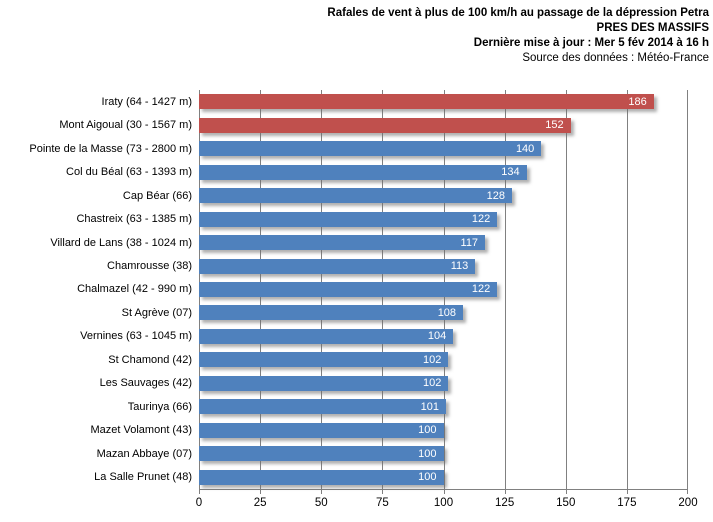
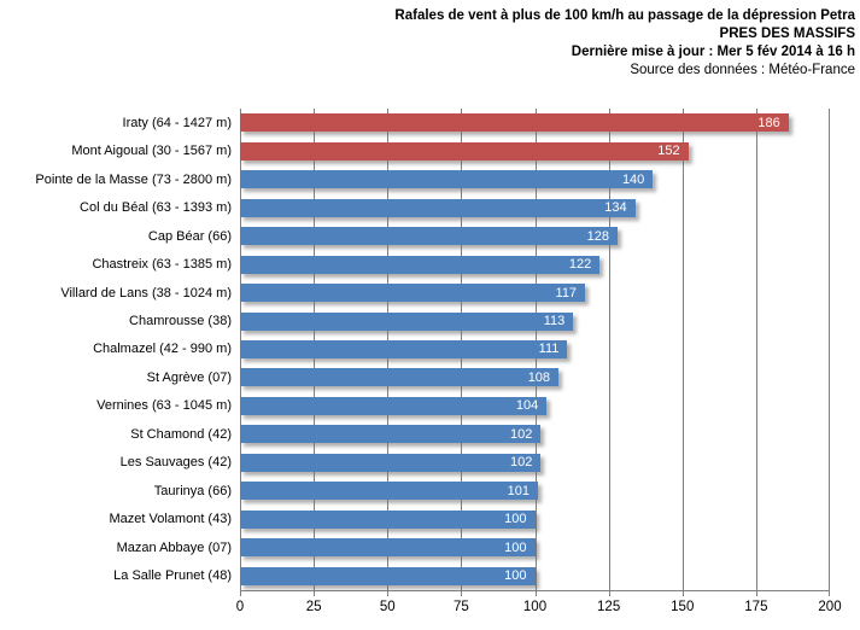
Chalmazel (42 - 990 m): 122 -> 111
